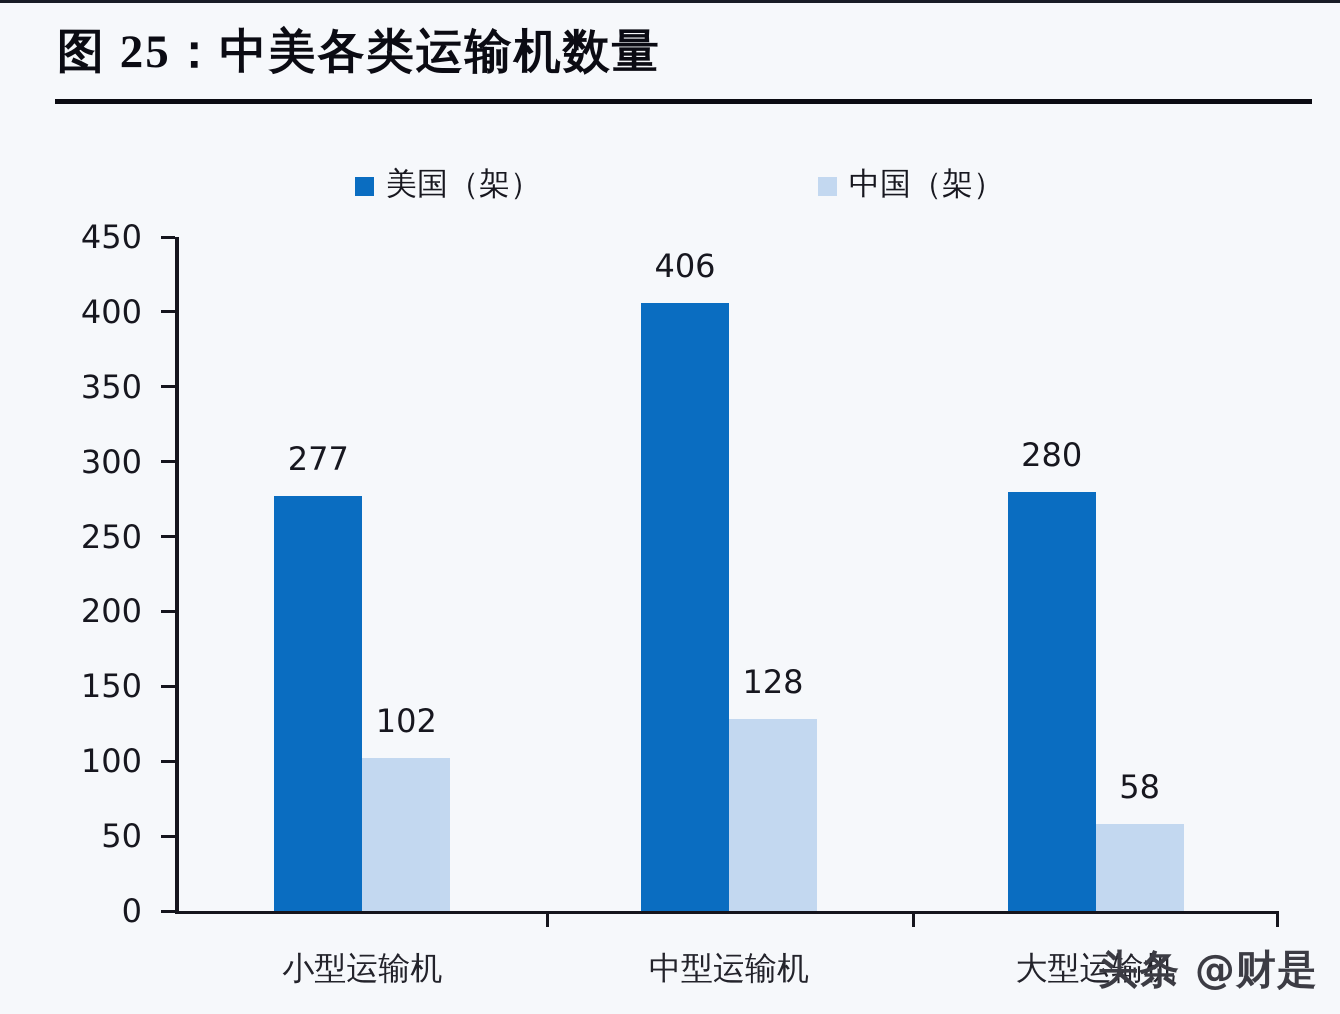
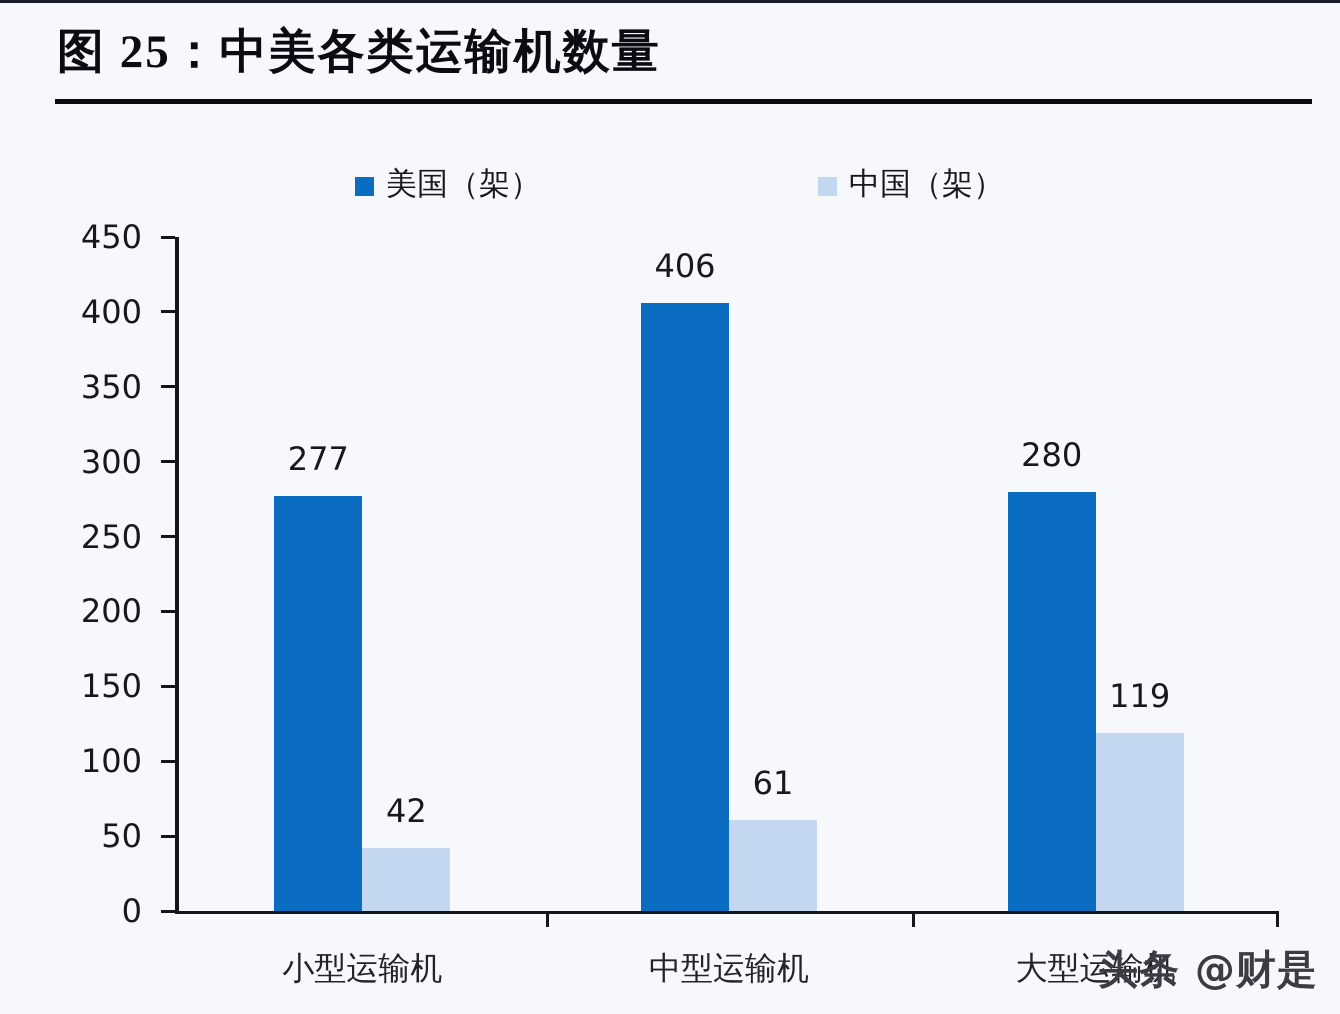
中国（架）/小型运输机: 102 -> 42
中国（架）/中型运输机: 128 -> 61
中国（架）/大型运输机: 58 -> 119
